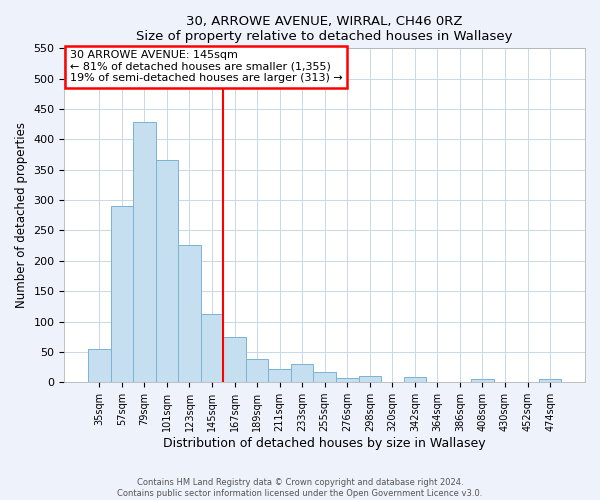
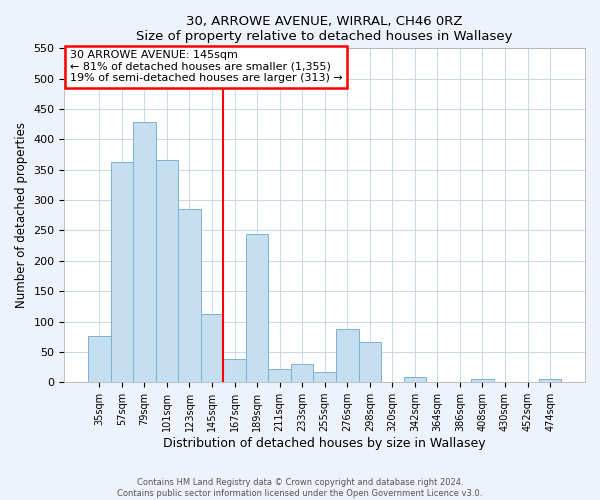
35sqm: 55 -> 76
57sqm: 290 -> 362
123sqm: 226 -> 286
167sqm: 75 -> 38
189sqm: 38 -> 244
276sqm: 7 -> 88
298sqm: 10 -> 66
